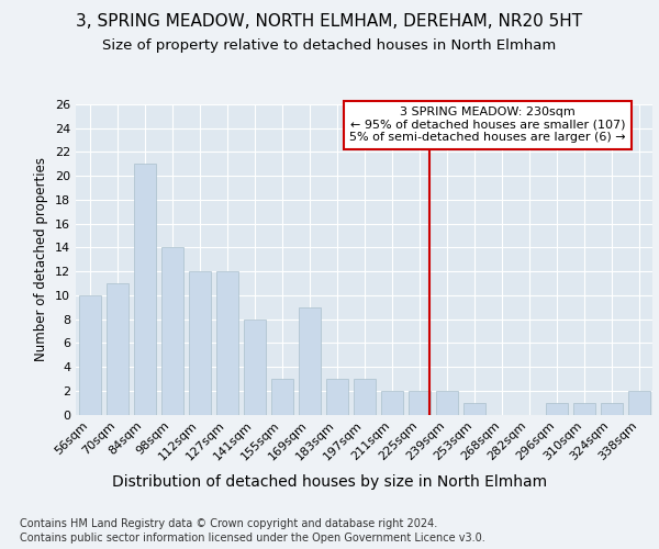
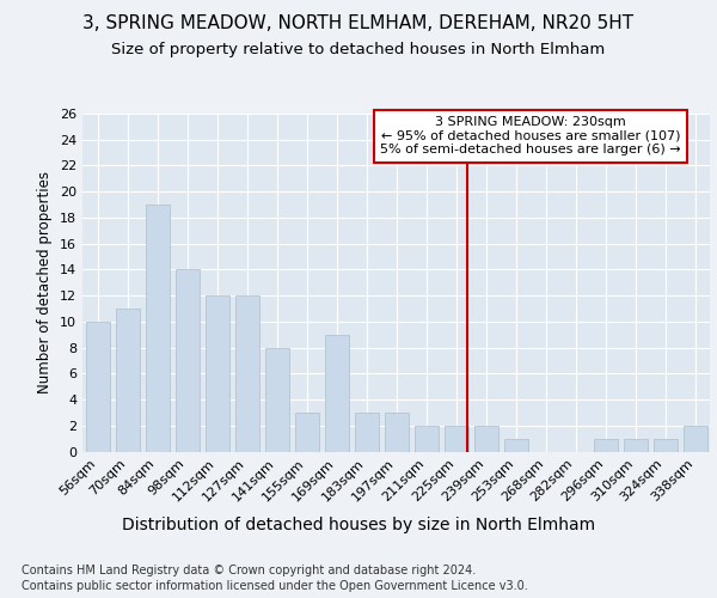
84sqm: 21 -> 19
